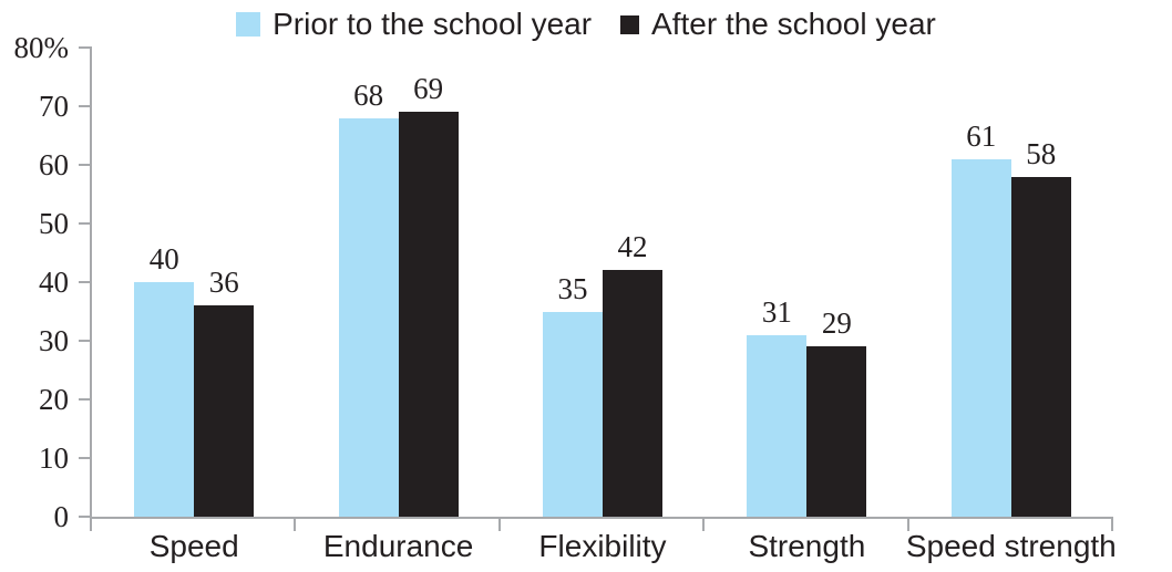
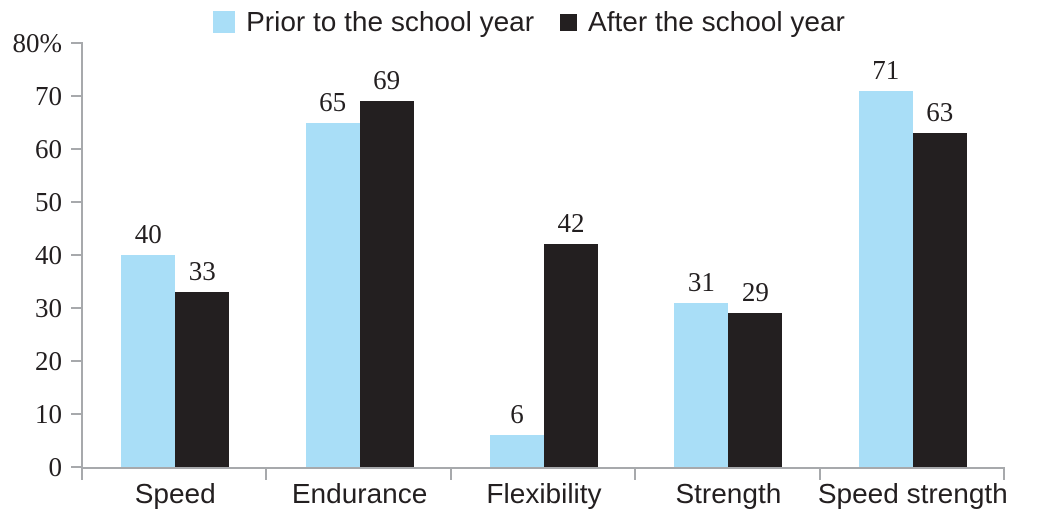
After the school year/Speed: 36 -> 33
Prior to the school year/Endurance: 68 -> 65
Prior to the school year/Flexibility: 35 -> 6
Prior to the school year/Speed strength: 61 -> 71
After the school year/Speed strength: 58 -> 63
